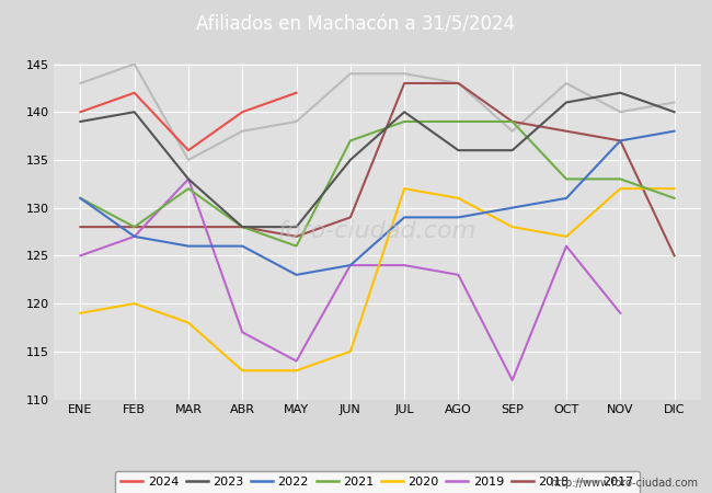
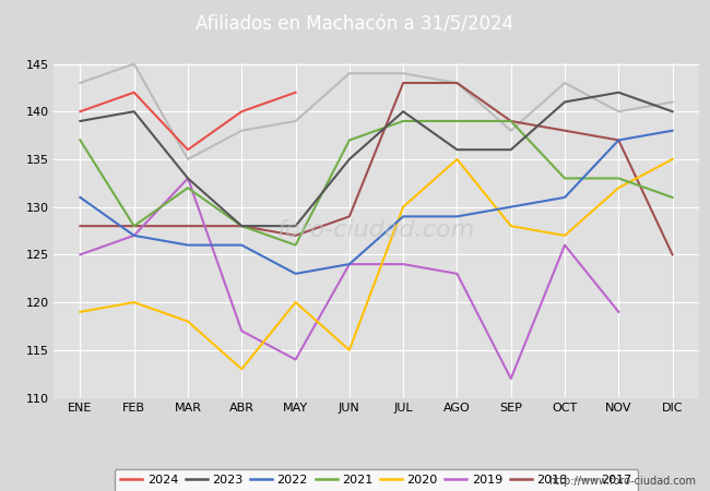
2021/ENE: 131 -> 137
2020/MAY: 113 -> 120
2020/JUL: 132 -> 130
2020/AGO: 131 -> 135
2020/DIC: 132 -> 135
